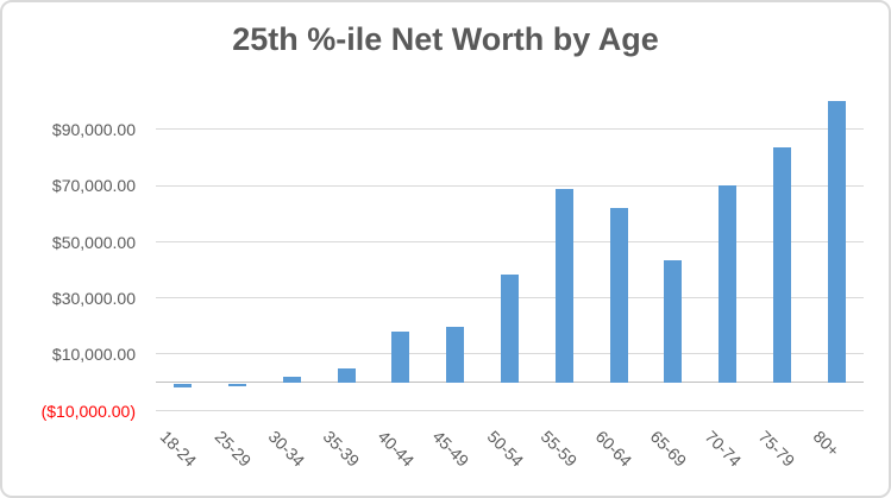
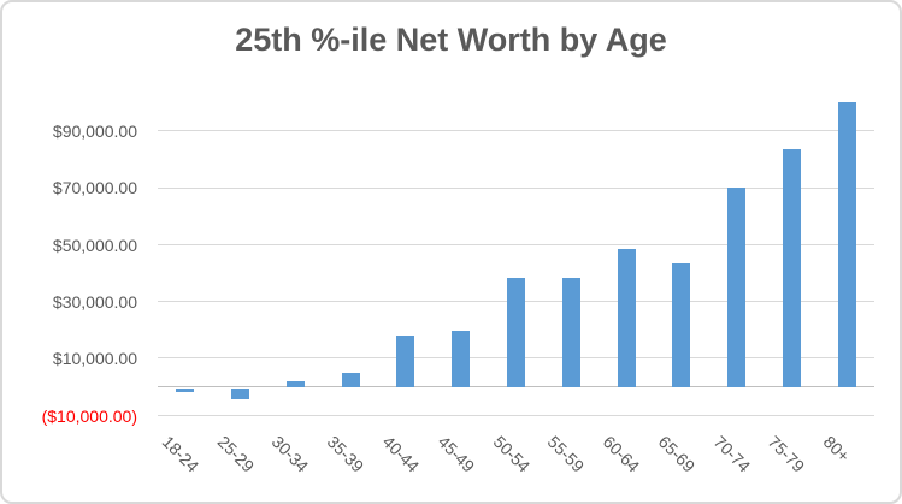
25-29: -$1000 -> -$4000
55-59: $69000 -> $38000
60-64: $62000 -> $49000
